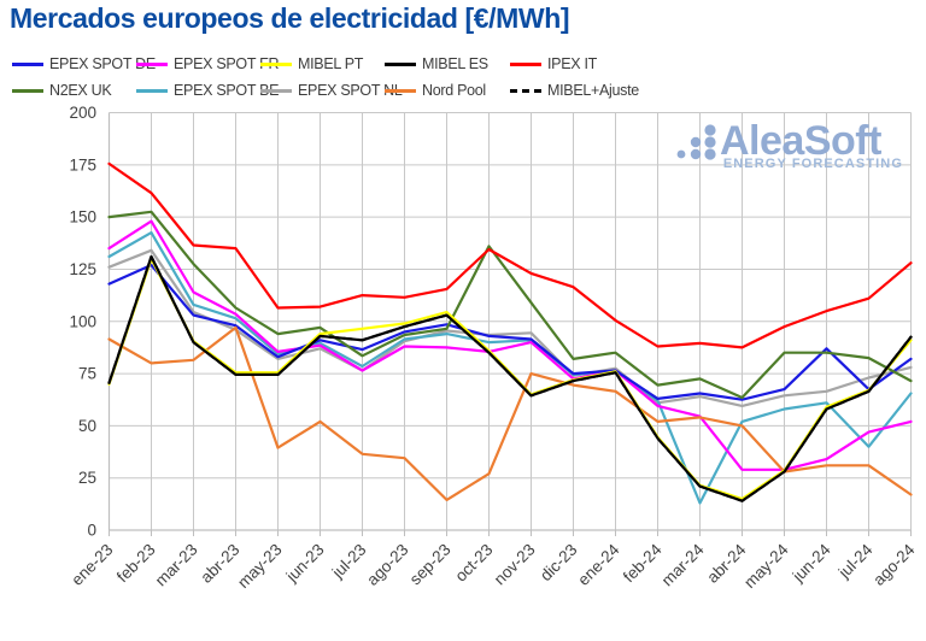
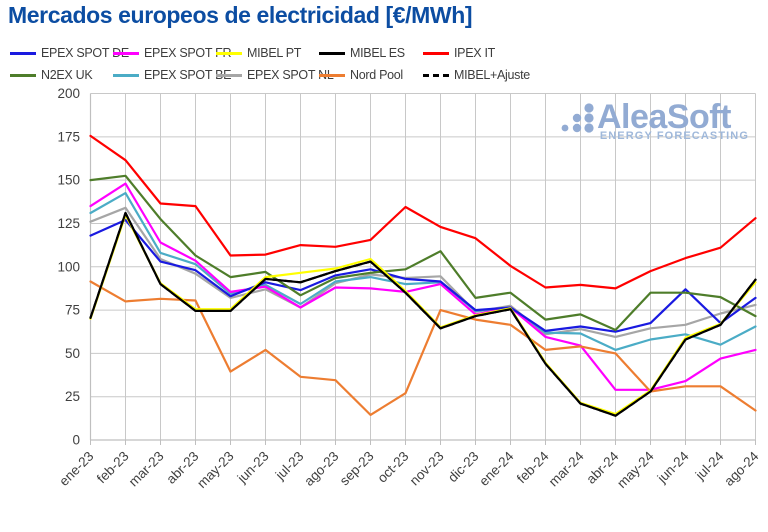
Nord Pool/abr-23: 97 -> 80
N2EX UK/oct-23: 136 -> 98
EPEX SPOT BE/mar-24: 13 -> 62
EPEX SPOT BE/jul-24: 40 -> 55
